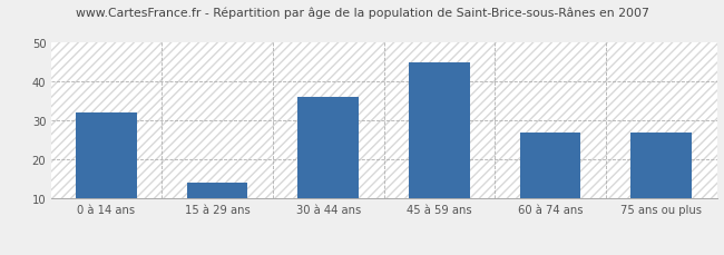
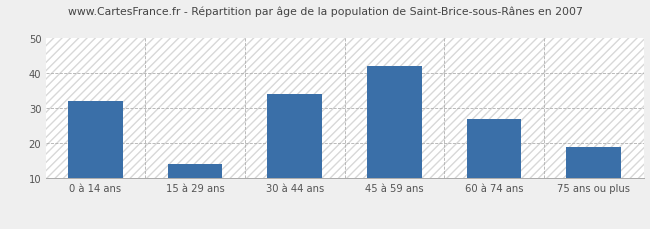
30 à 44 ans: 36 -> 34
45 à 59 ans: 45 -> 42
75 ans ou plus: 27 -> 19
